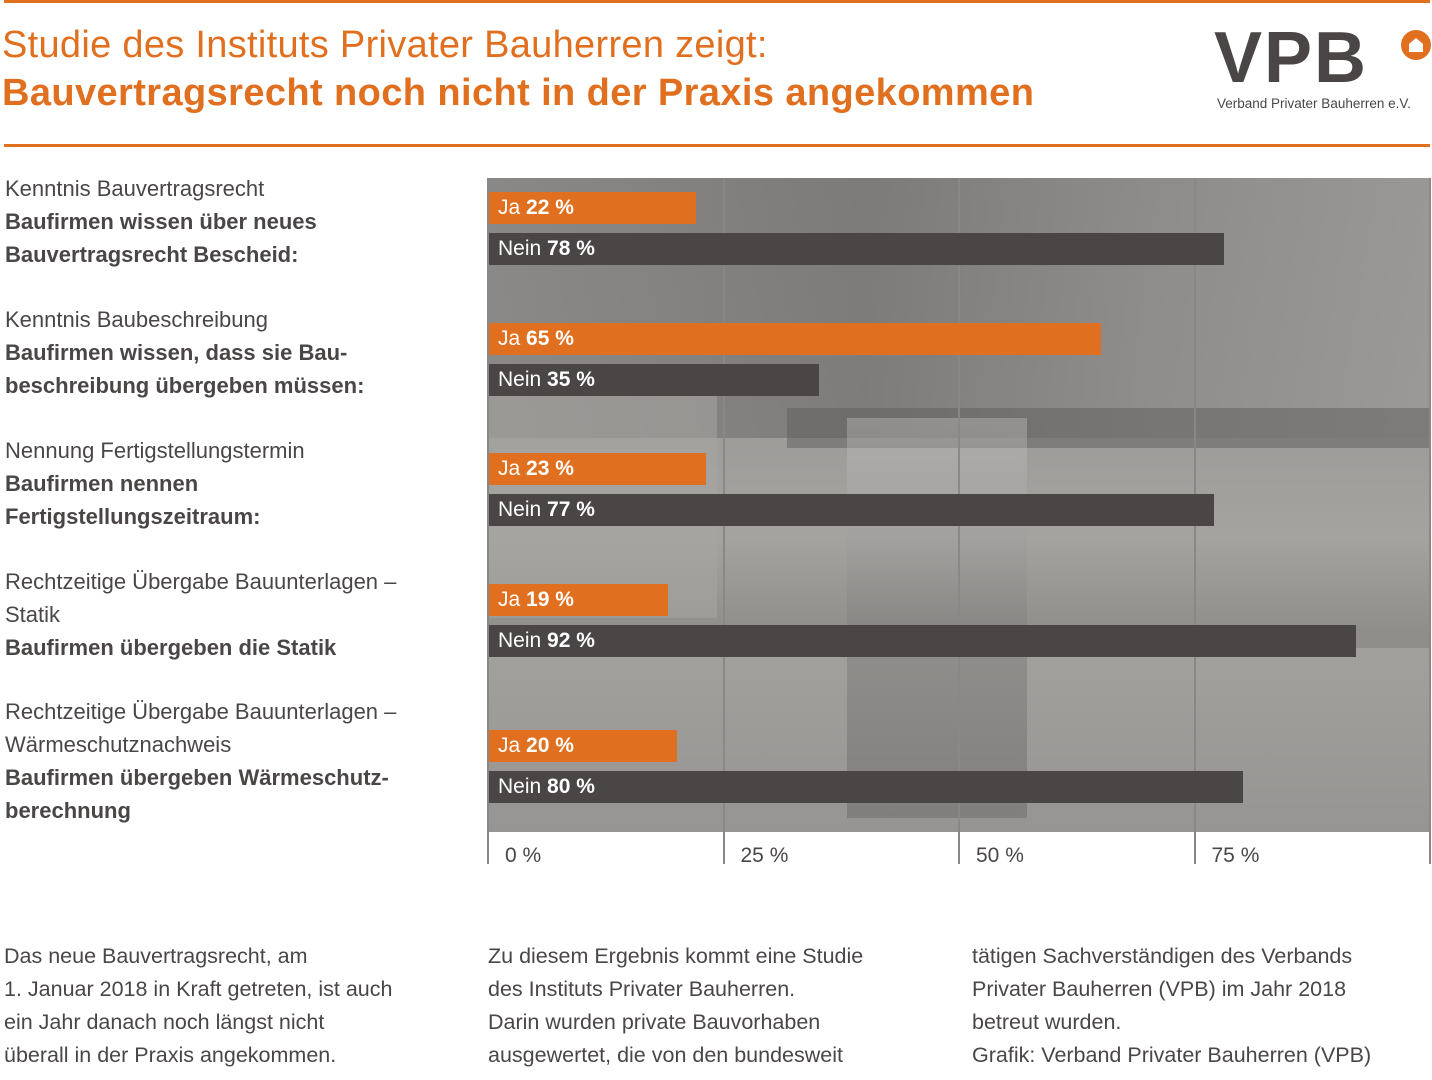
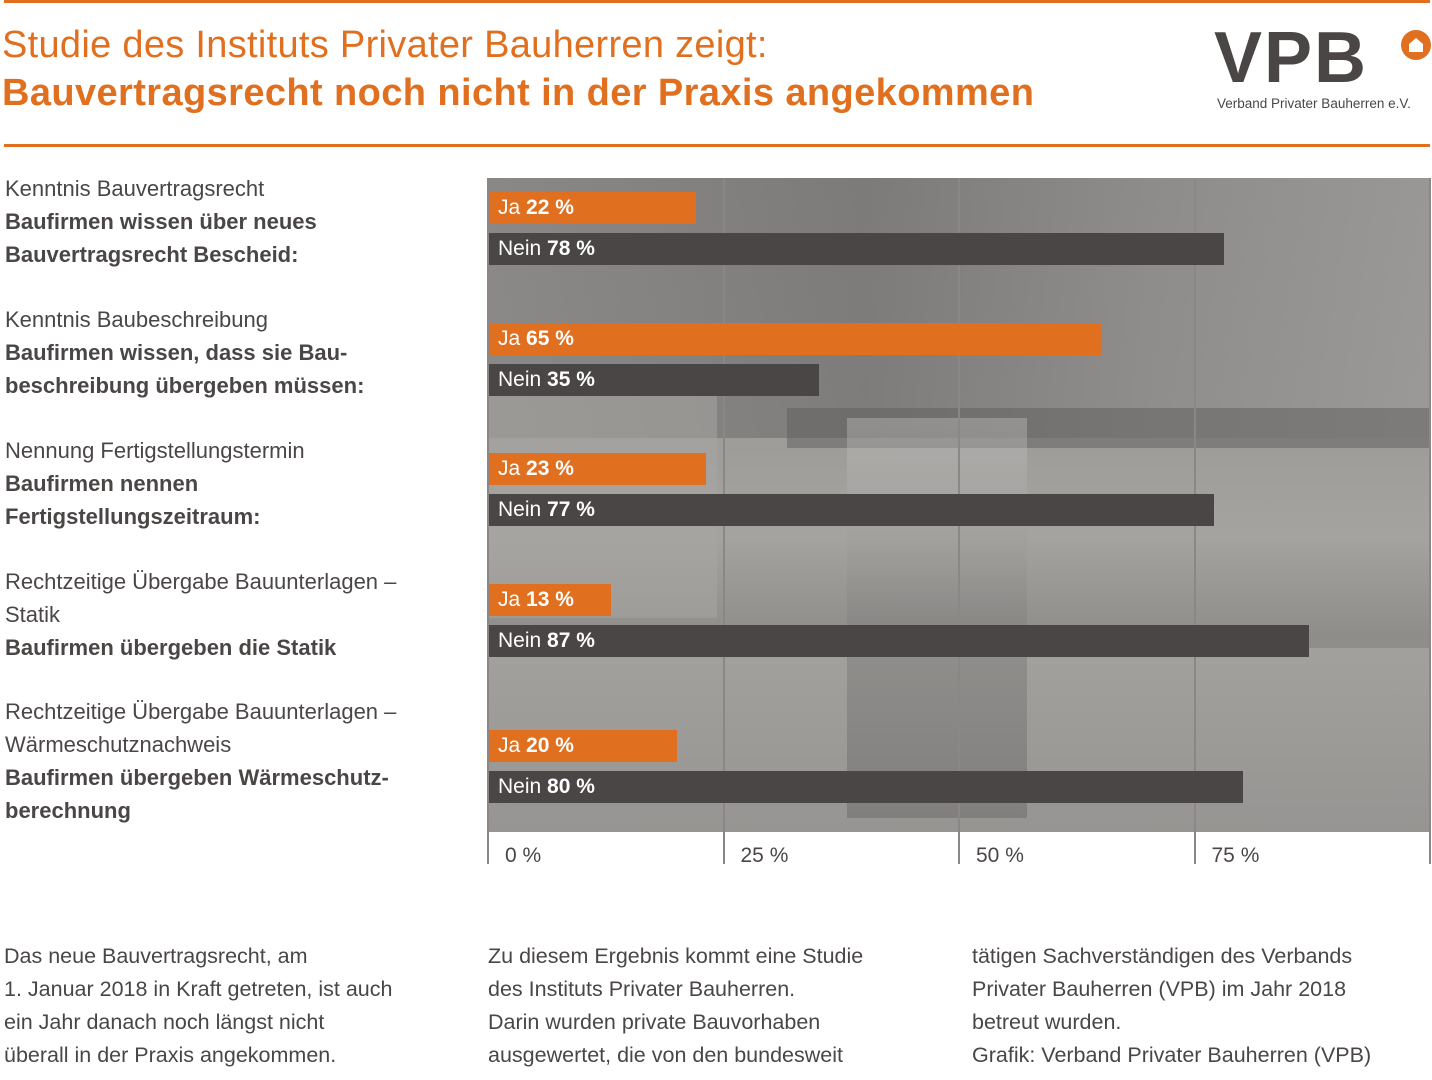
Ja/Baufirmen übergeben die Statik: 19 -> 13
Nein/Baufirmen übergeben die Statik: 92 -> 87
